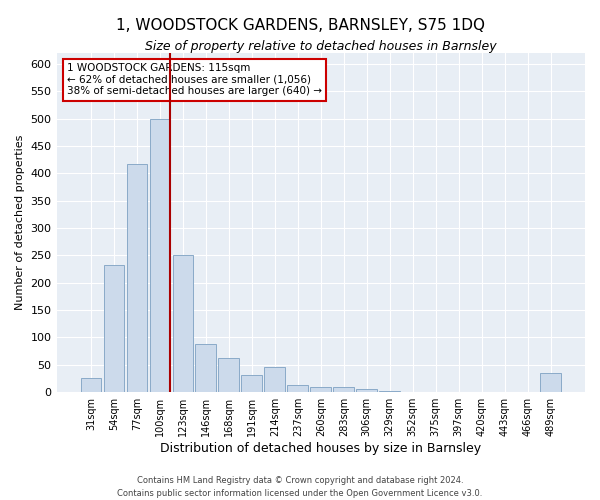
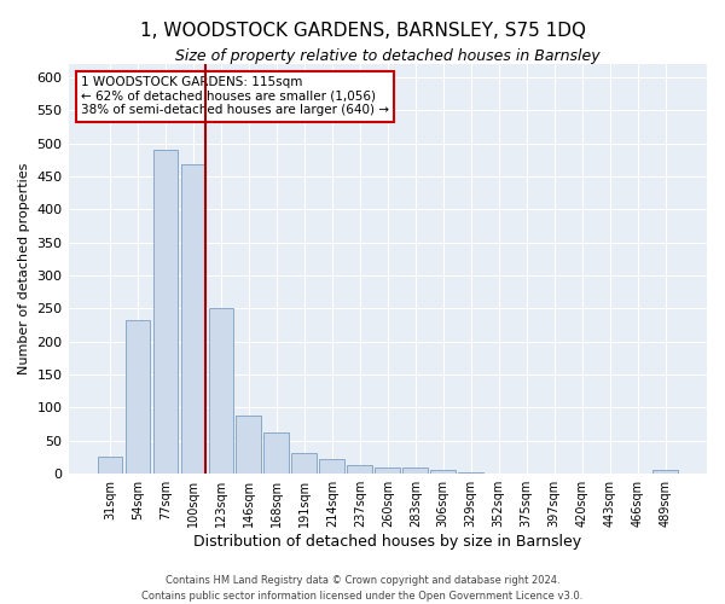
77sqm: 418 -> 490
100sqm: 500 -> 468
214sqm: 46 -> 22
489sqm: 36 -> 5
